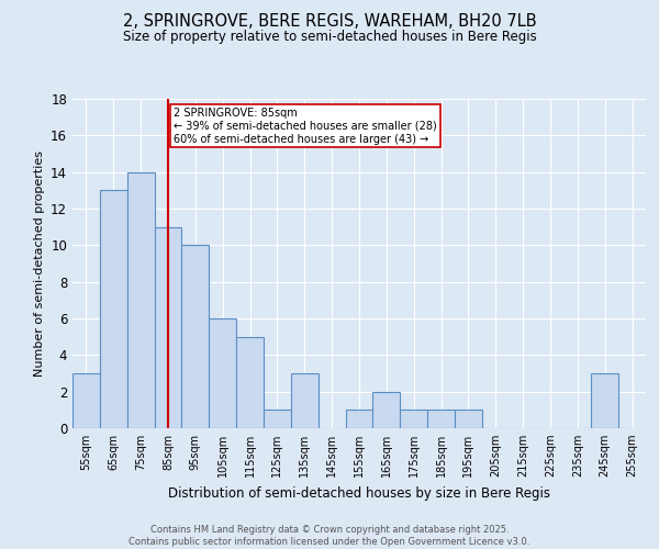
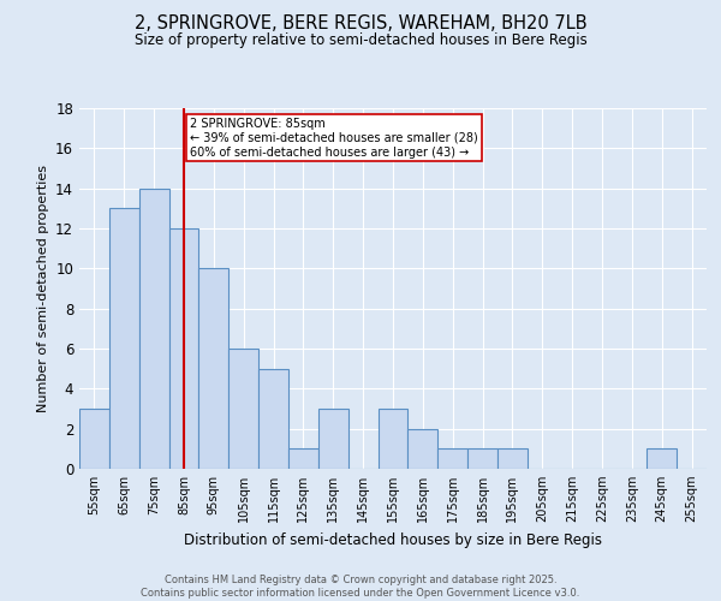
85sqm: 11 -> 12
155sqm: 1 -> 3
245sqm: 3 -> 1
